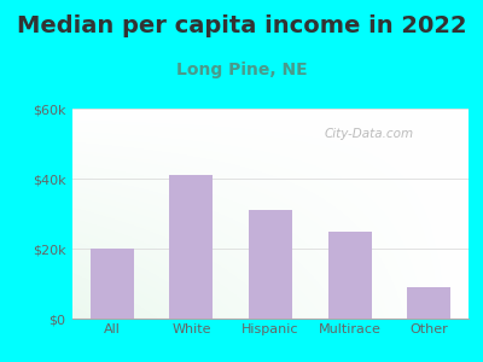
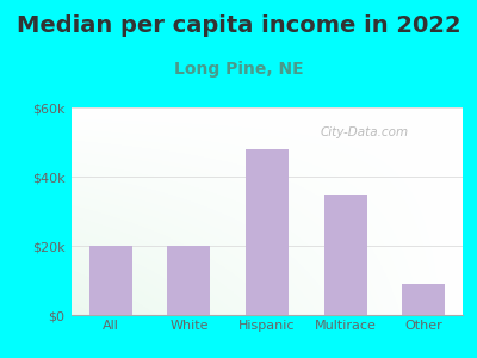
White: $41k -> $20k
Hispanic: $31k -> $48k
Multirace: $25k -> $35k
